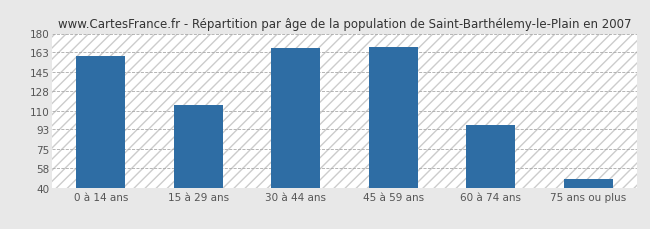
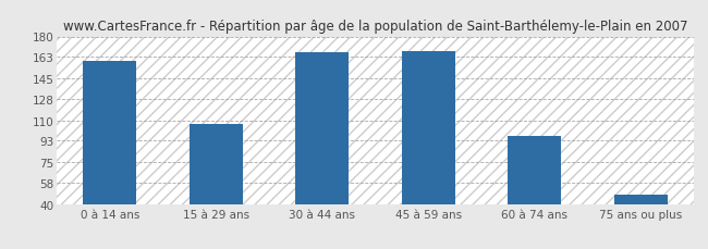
15 à 29 ans: 115 -> 107
